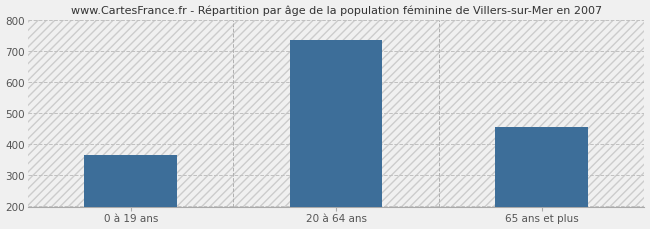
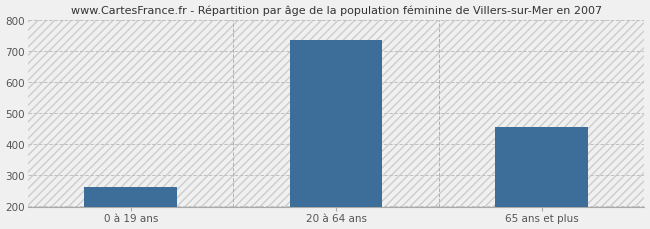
0 à 19 ans: 365 -> 262
